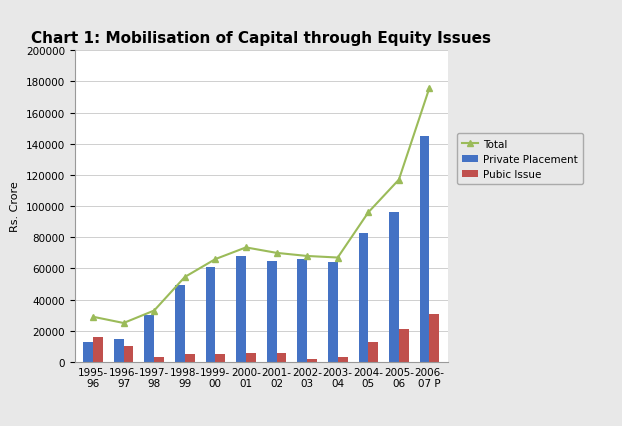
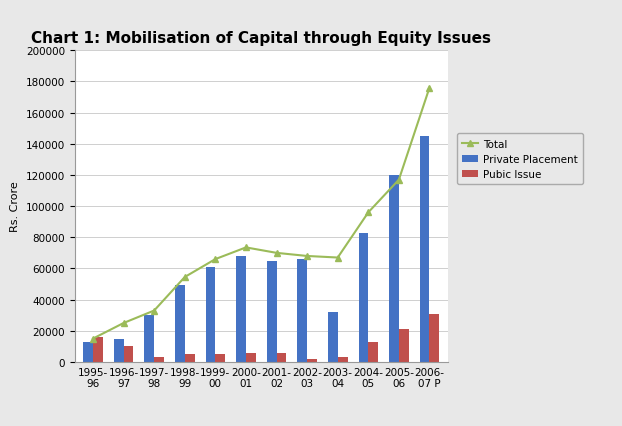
Total/1995- 96: 29000 -> 15000
Private Placement/2003- 04: 64000 -> 32000
Private Placement/2005- 06: 96000 -> 120000
